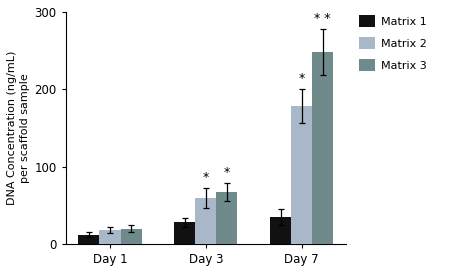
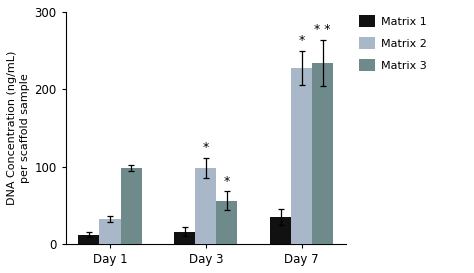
Matrix 2/Day 1: 18 -> 32
Matrix 3/Day 1: 20 -> 98
Matrix 1/Day 3: 28 -> 16
Matrix 2/Day 3: 60 -> 98
Matrix 3/Day 3: 67 -> 56
Matrix 2/Day 7: 178 -> 228
Matrix 3/Day 7: 248 -> 234
